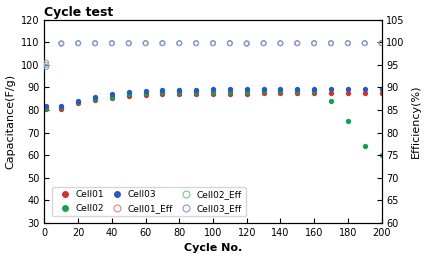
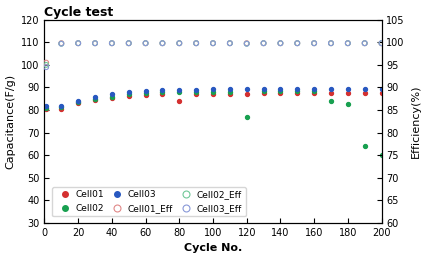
Cell01/80: 87.0 -> 84.0
Cell02/120: 88.2 -> 77.0
Cell02/180: 75.0 -> 82.5
